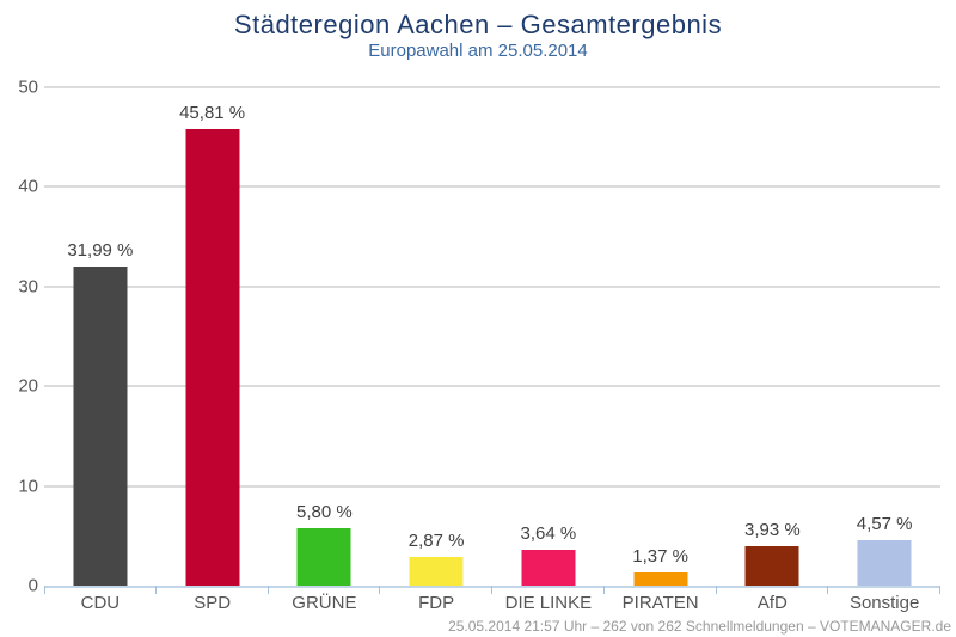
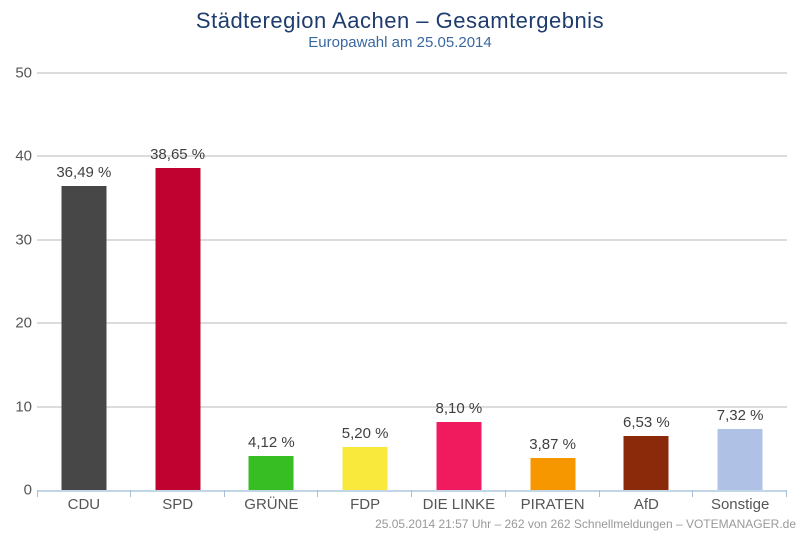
CDU: 31,99 -> 36,49
SPD: 45,81 -> 38,65
GRÜNE: 5,80 -> 4,12
FDP: 2,87 -> 5,20
DIE LINKE: 3,64 -> 8,10
PIRATEN: 1,37 -> 3,87
AfD: 3,93 -> 6,53
Sonstige: 4,57 -> 7,32
